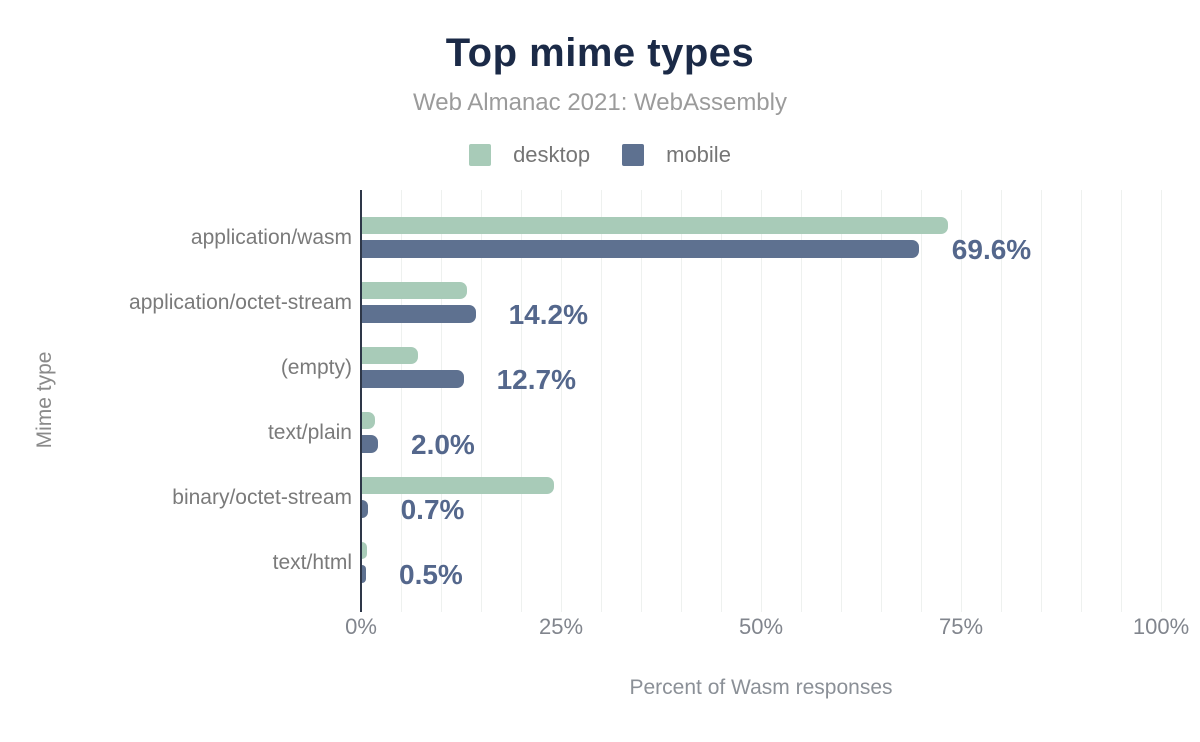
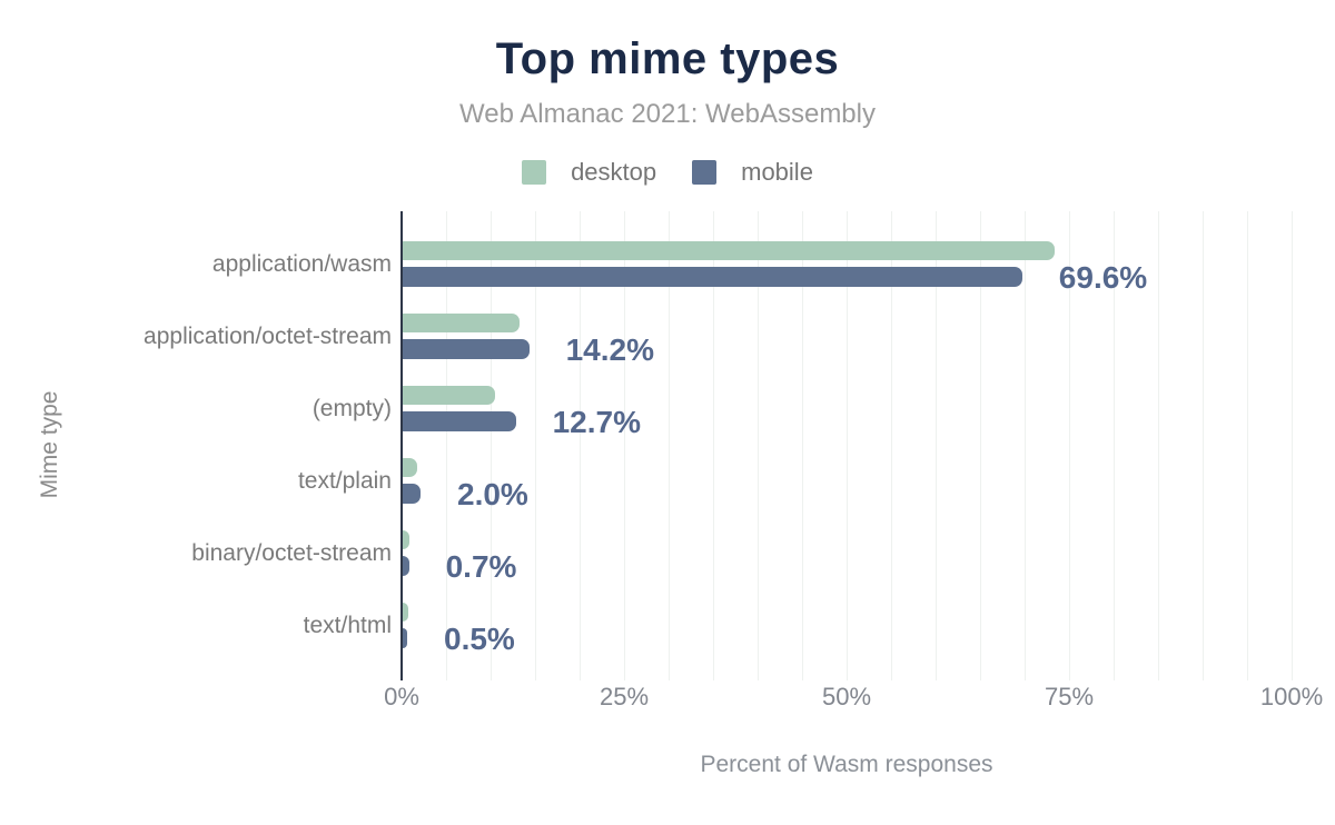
desktop/(empty): 7% -> 10%
desktop/binary/octet-stream: 24% -> 1%
